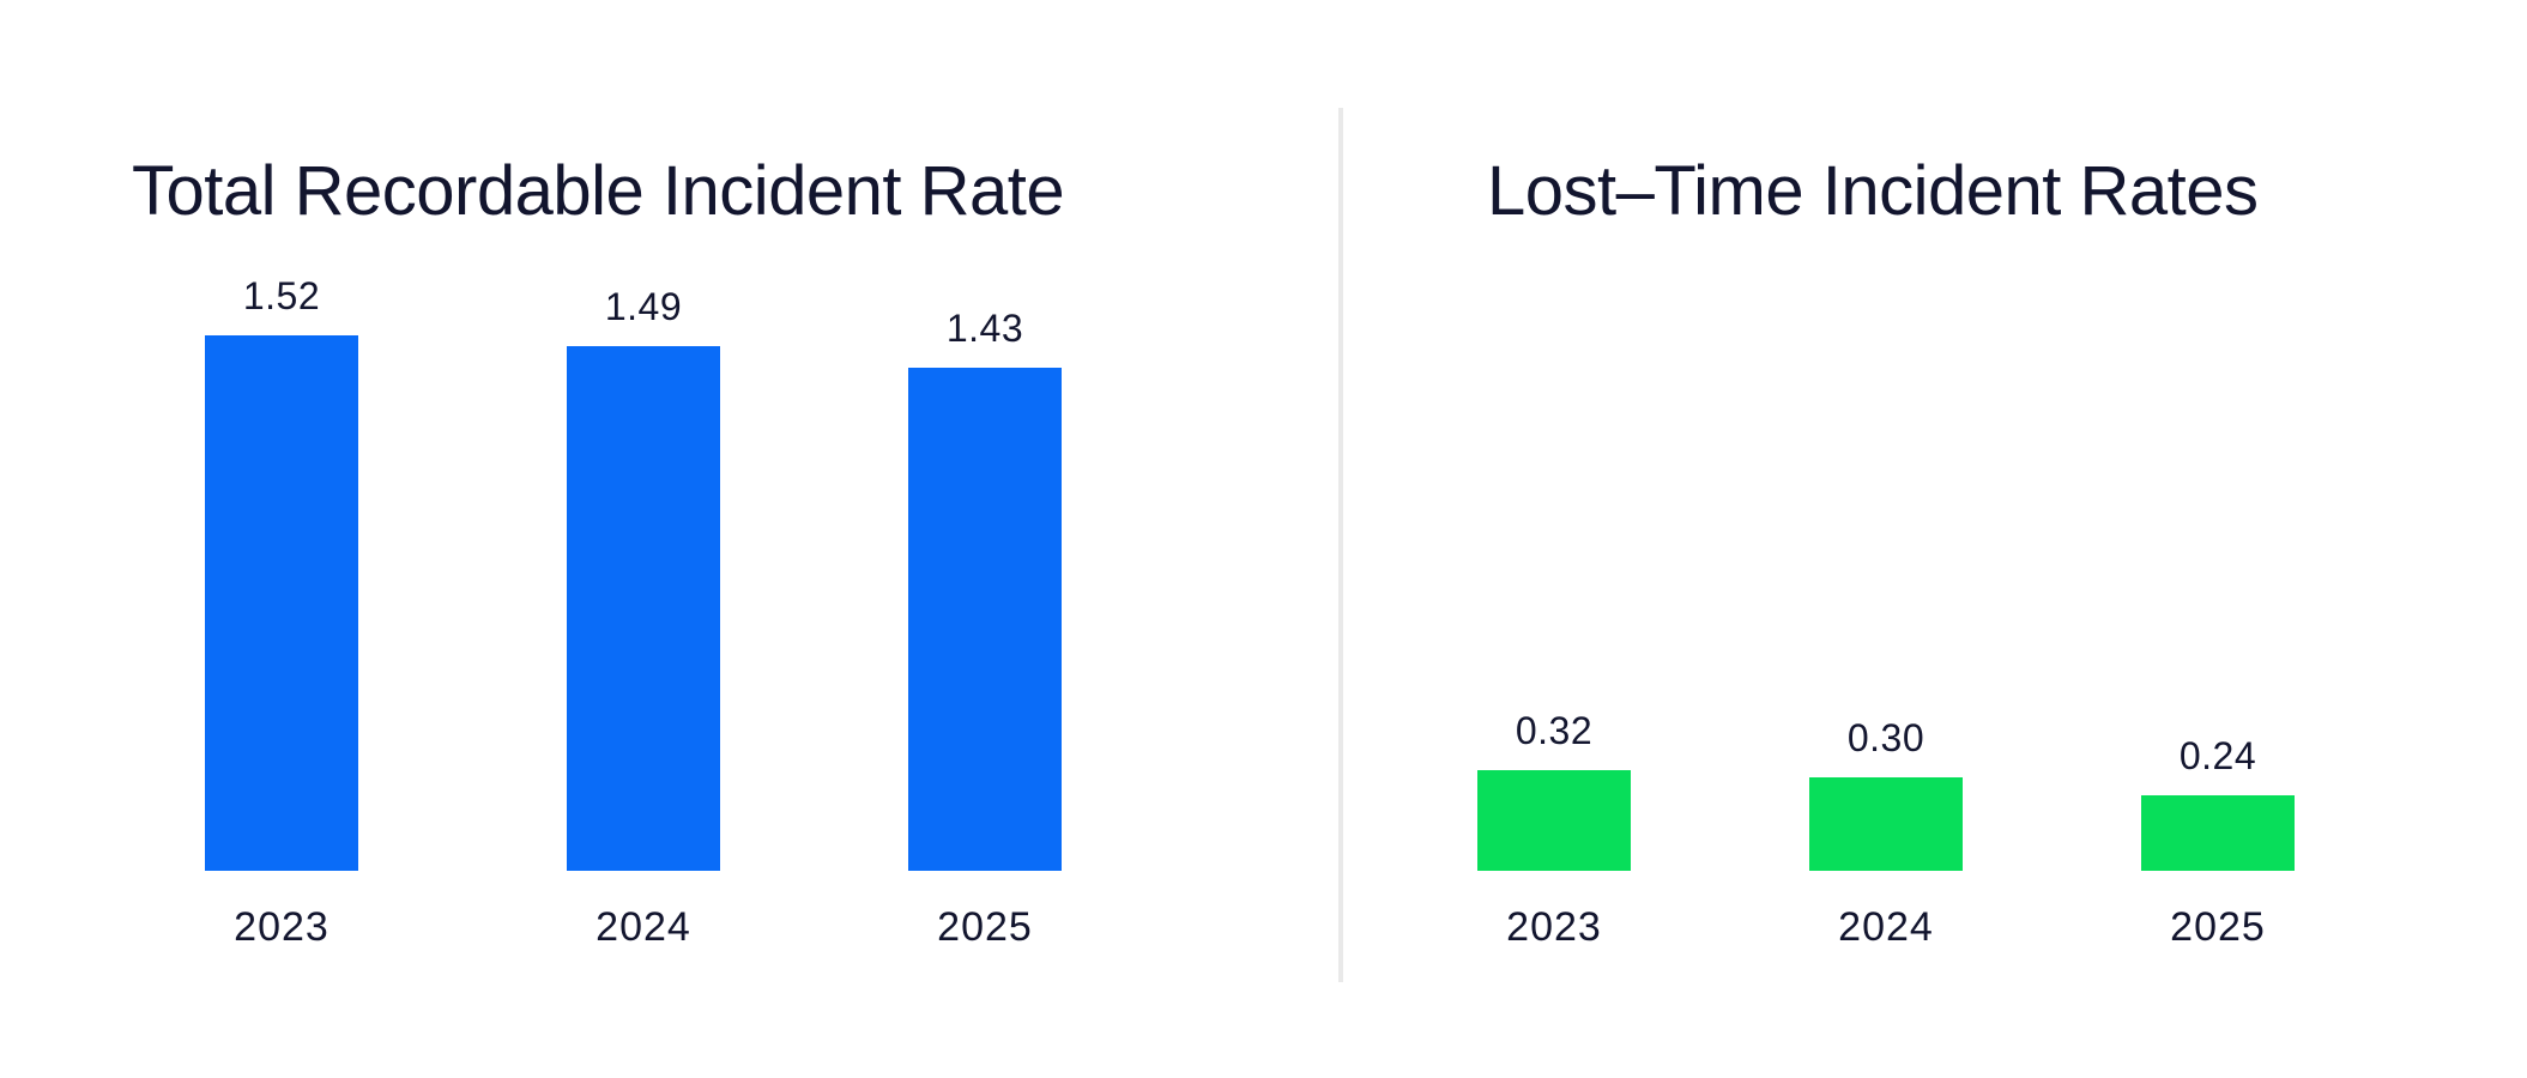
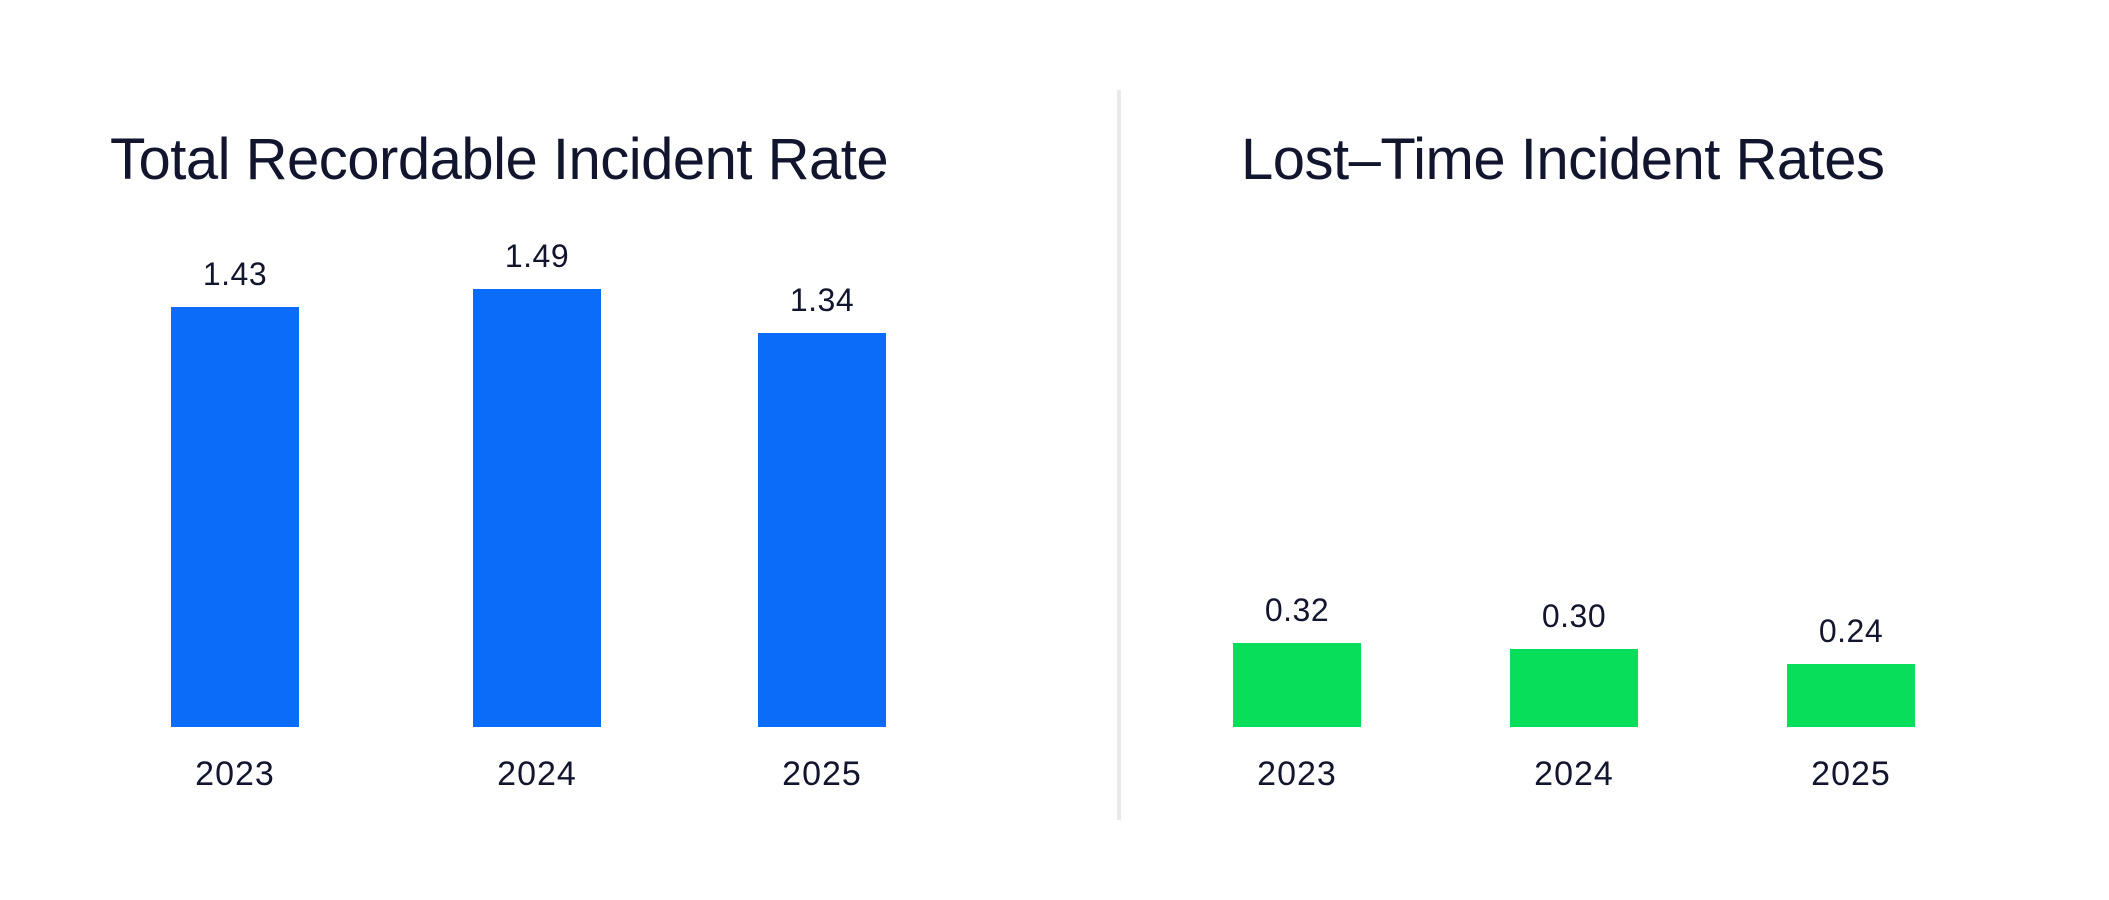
Total Recordable Incident Rate/2023: 1.52 -> 1.43
Total Recordable Incident Rate/2025: 1.43 -> 1.34
